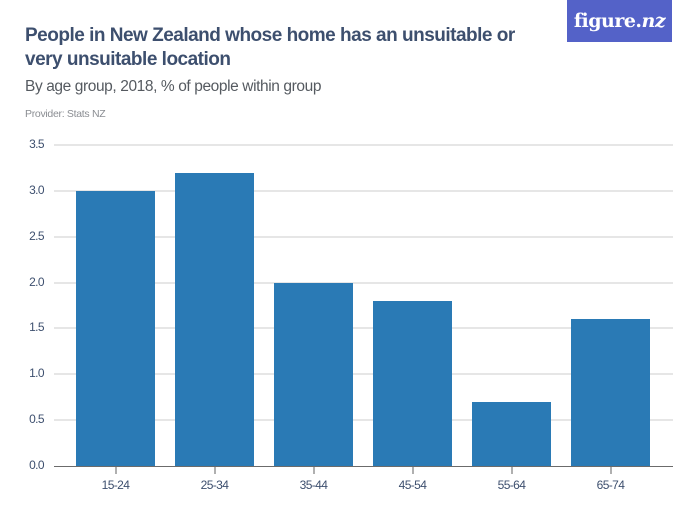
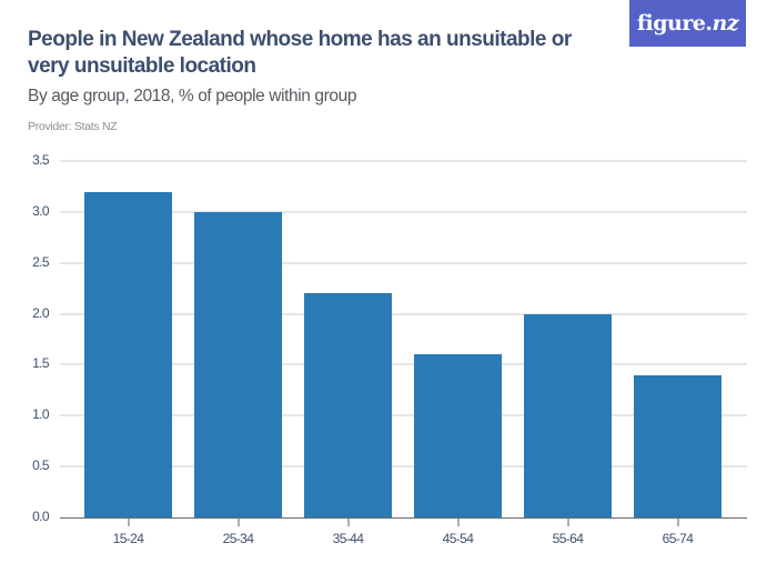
15-24: 3.0 -> 3.2
25-34: 3.2 -> 3.0
35-44: 2.0 -> 2.2
45-54: 1.8 -> 1.6
55-64: 0.7 -> 2.0
65-74: 1.6 -> 1.4
